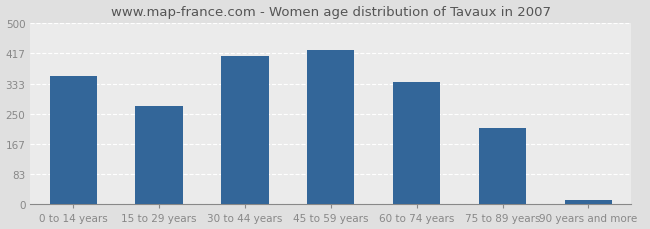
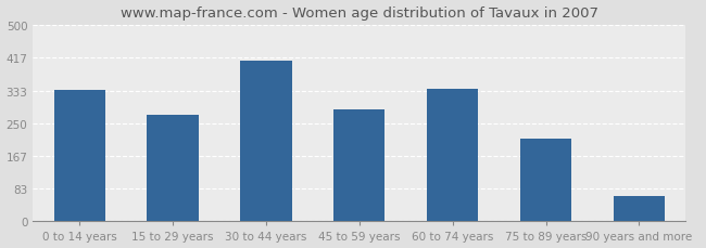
0 to 14 years: 355 -> 335
45 to 59 years: 425 -> 285
90 years and more: 12 -> 65
